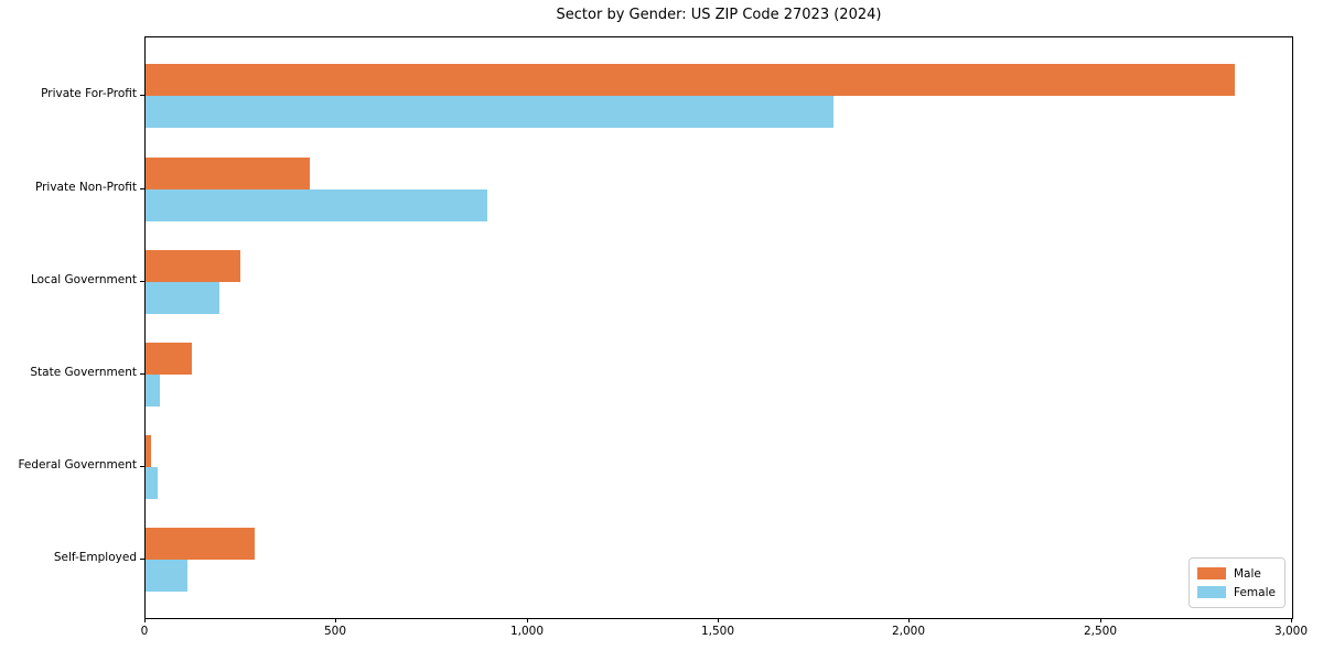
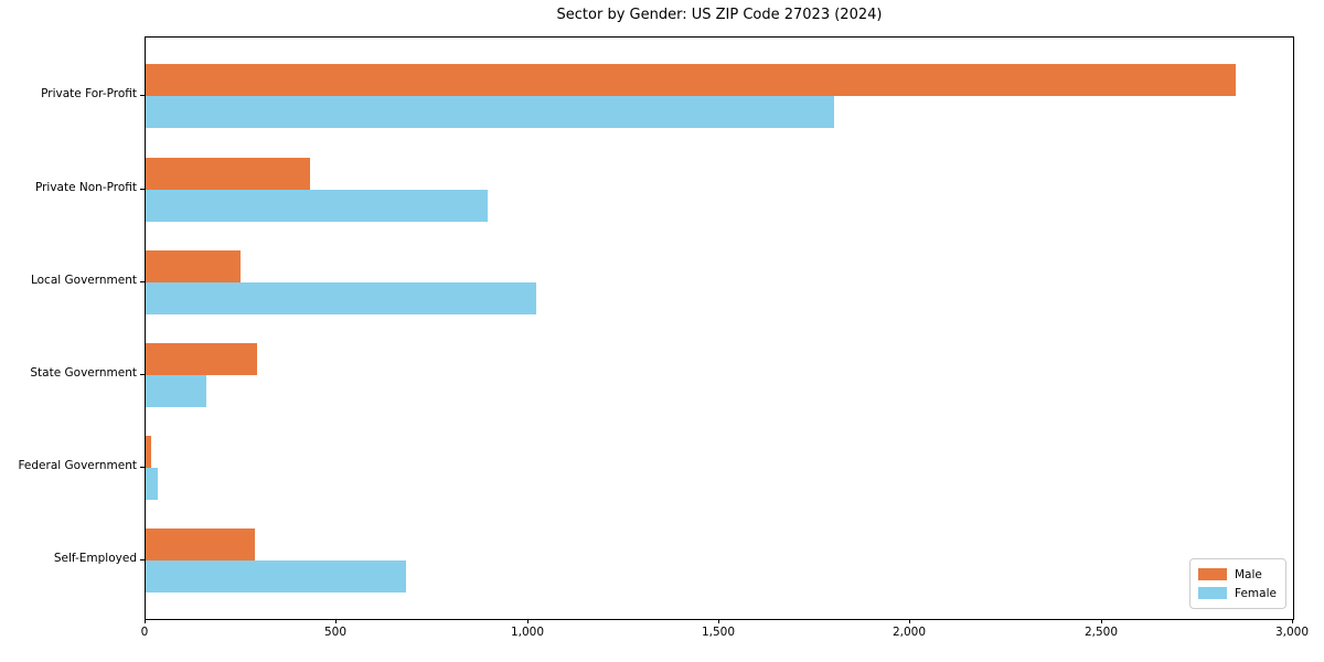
Female/Local Government: 190 -> 1020
Male/State Government: 120 -> 290
Female/State Government: 40 -> 160
Female/Self-Employed: 110 -> 680
